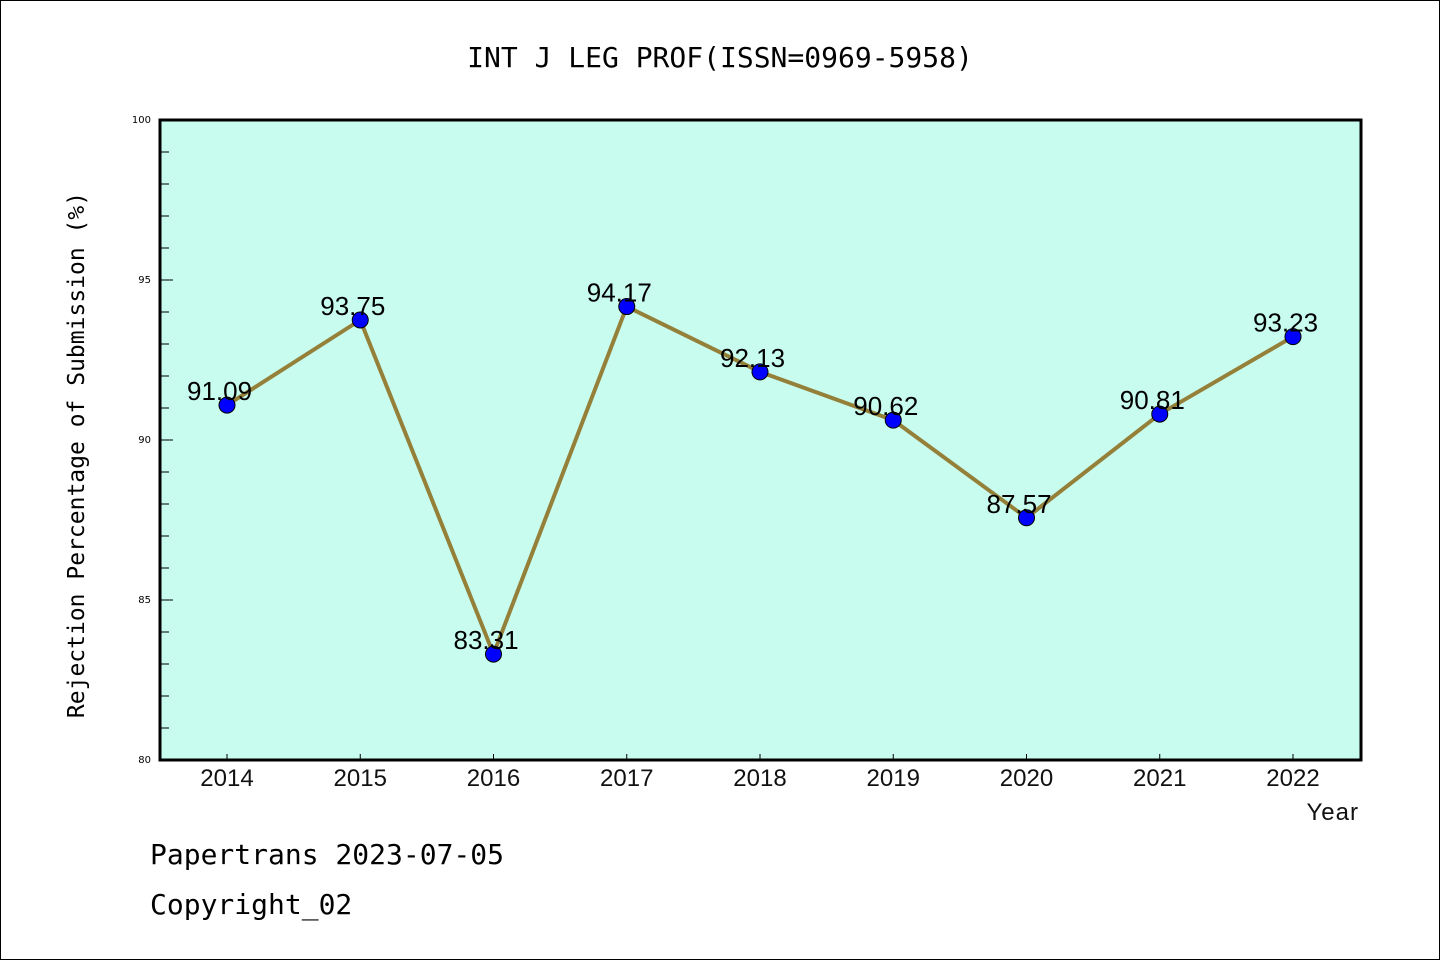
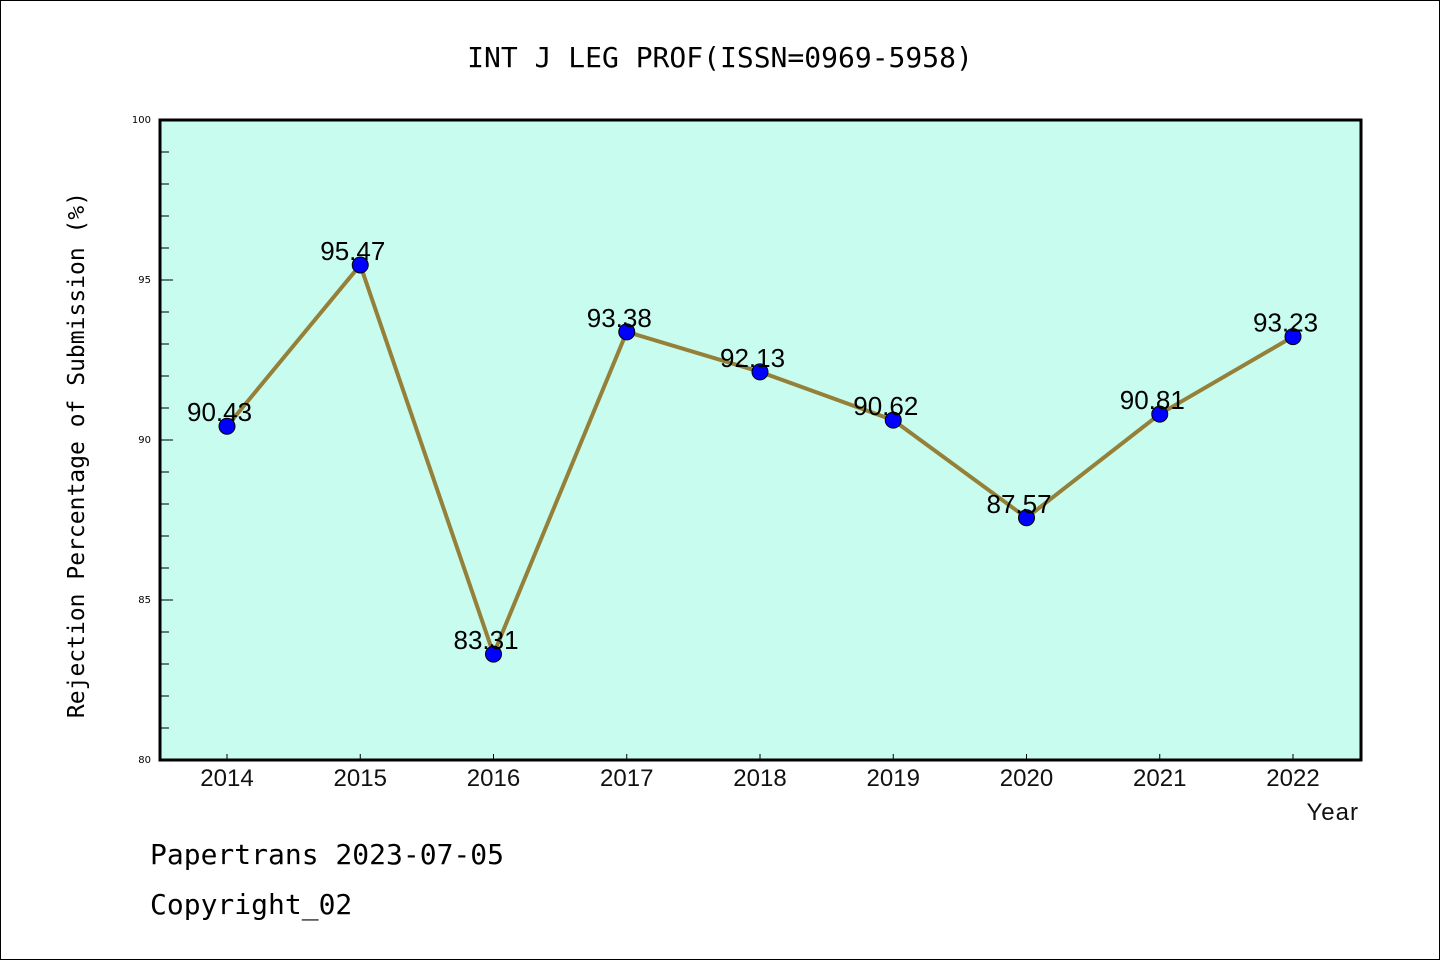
2014: 91.09 -> 90.43
2015: 93.75 -> 95.47
2017: 94.17 -> 93.38
